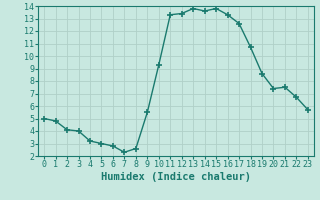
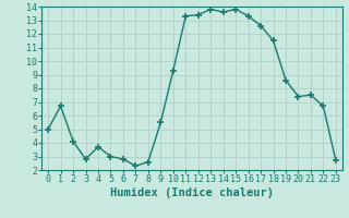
1: 4.8 -> 6.7
3: 4.0 -> 2.8
4: 3.2 -> 3.7
18: 10.7 -> 11.5
23: 5.7 -> 2.7
